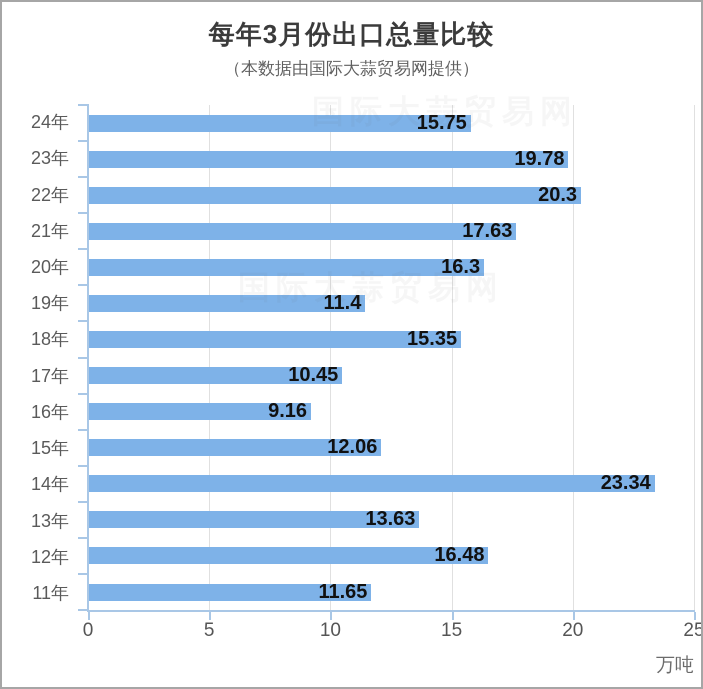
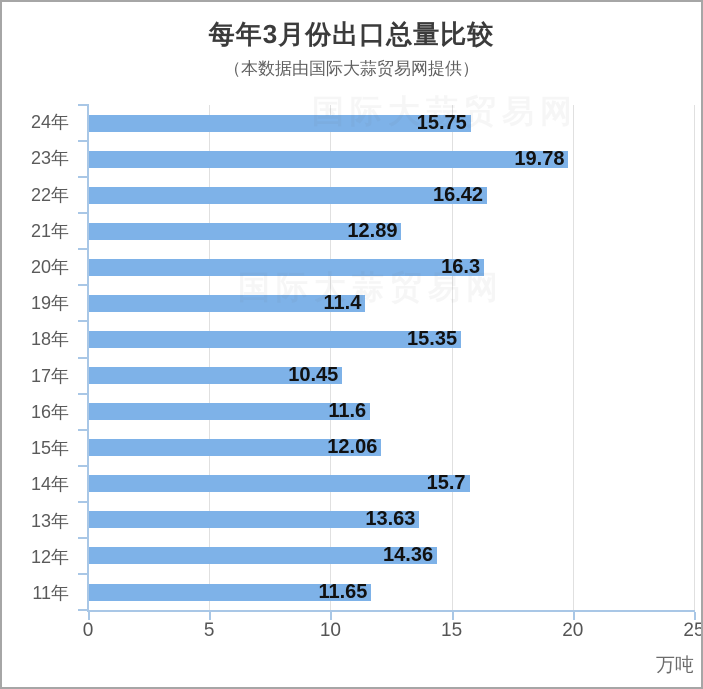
22年: 20.3 -> 16.42
21年: 17.63 -> 12.89
16年: 9.16 -> 11.6
14年: 23.34 -> 15.7
12年: 16.48 -> 14.36
